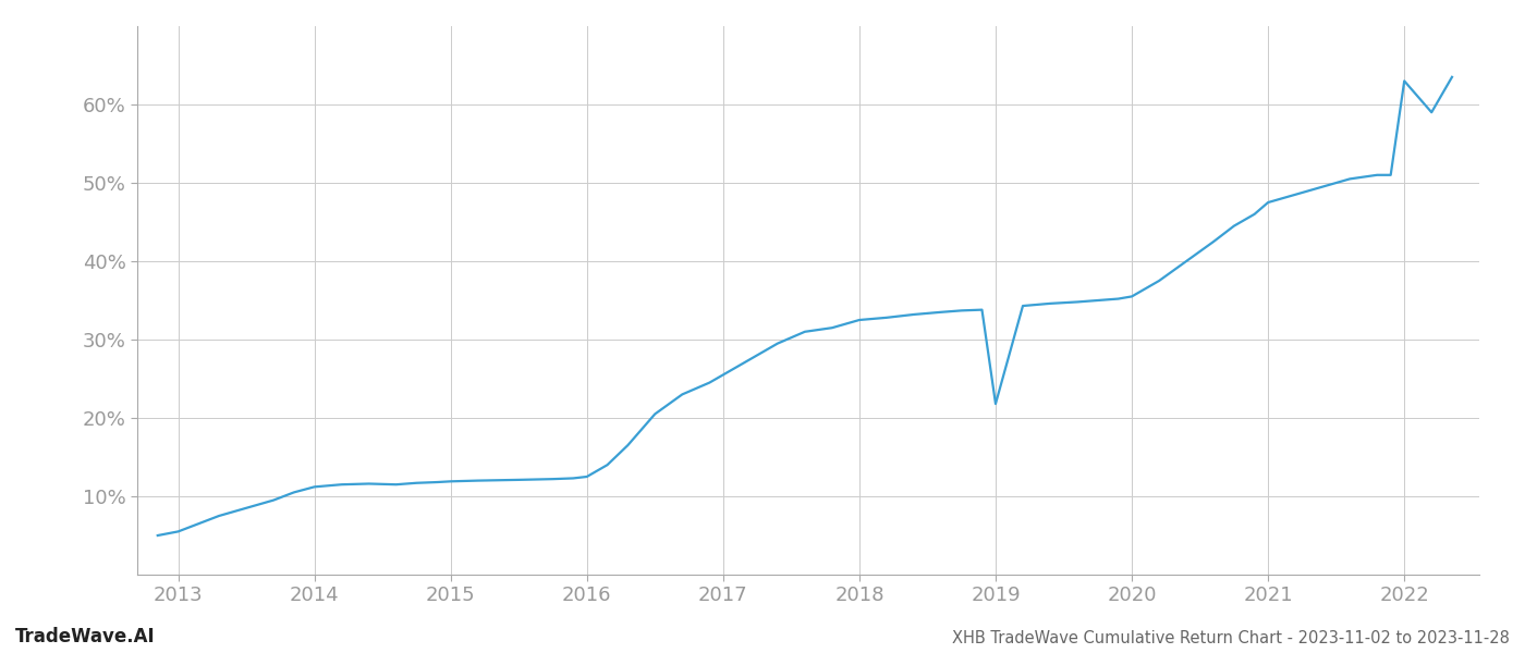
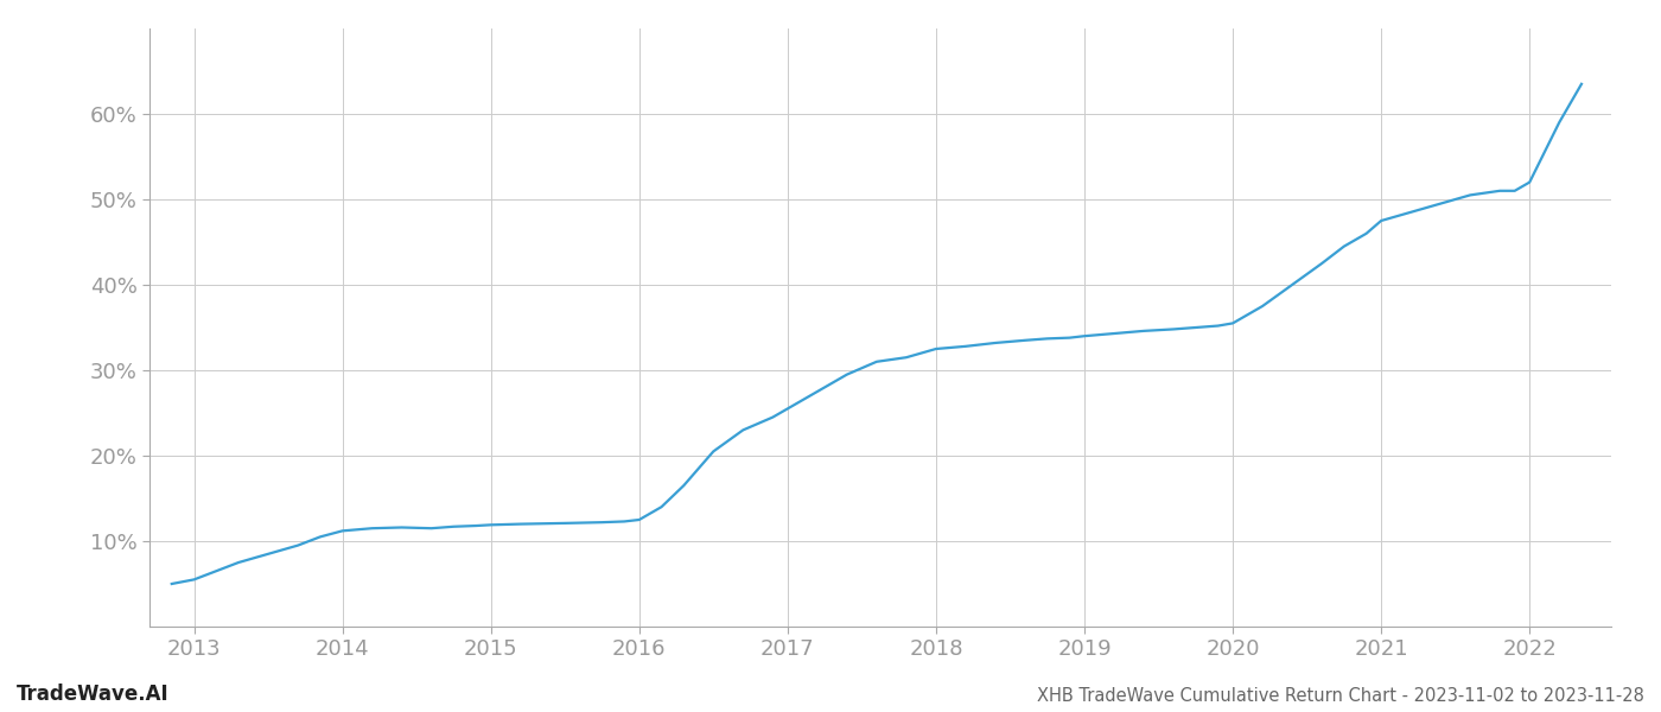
2019: 21.8% -> 34.0%
2022: 63.0% -> 52.0%
